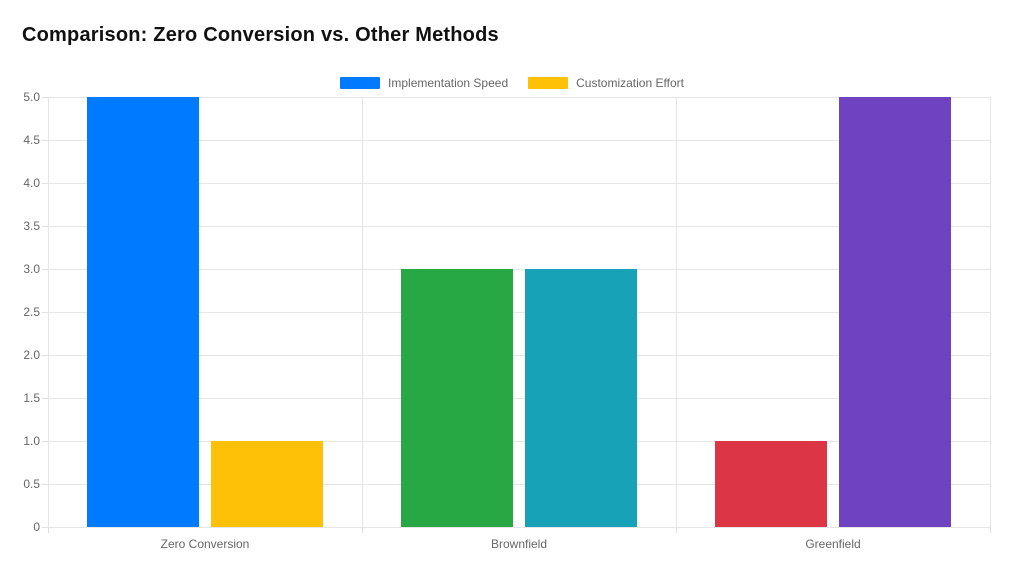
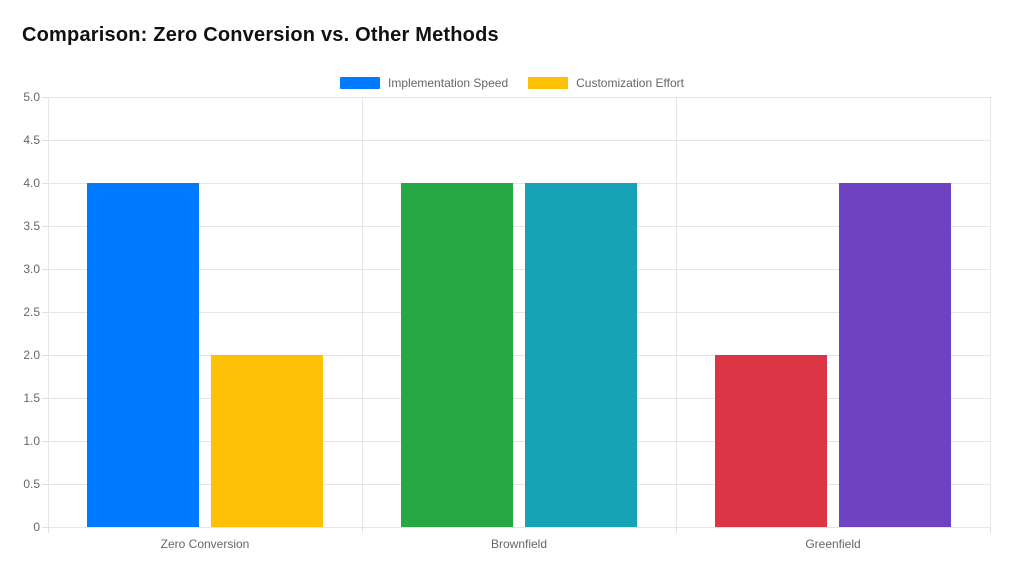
Implementation Speed/Zero Conversion: 5 -> 4
Customization Effort/Zero Conversion: 1 -> 2
Implementation Speed/Brownfield: 3 -> 4
Customization Effort/Brownfield: 3 -> 4
Implementation Speed/Greenfield: 1 -> 2
Customization Effort/Greenfield: 5 -> 4
